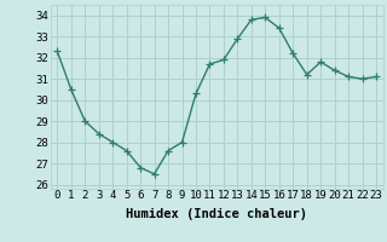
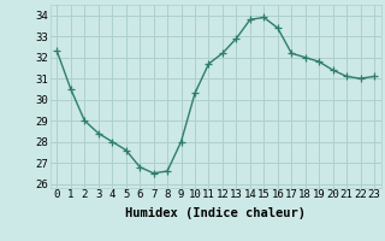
8: 27.6 -> 26.6
12: 31.9 -> 32.2
18: 31.2 -> 32.0
